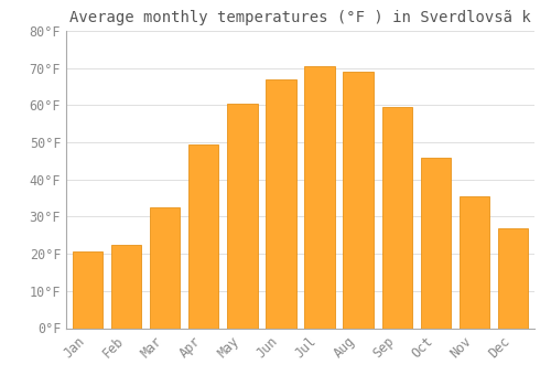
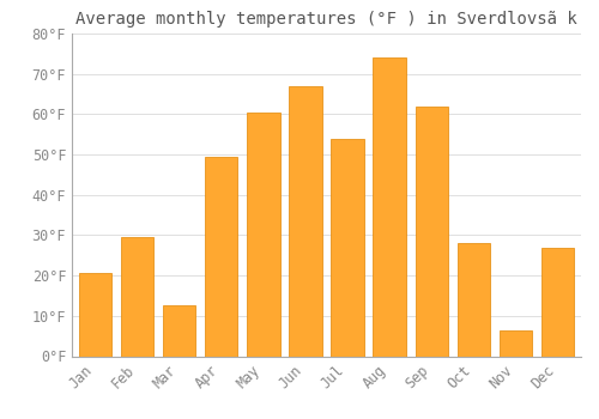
Feb: 22.5°F -> 29.5°F
Mar: 32.5°F -> 12.5°F
Jul: 70.5°F -> 54.0°F
Aug: 69.0°F -> 74.0°F
Sep: 59.5°F -> 62.0°F
Oct: 46.0°F -> 28.0°F
Nov: 35.5°F -> 6.5°F
